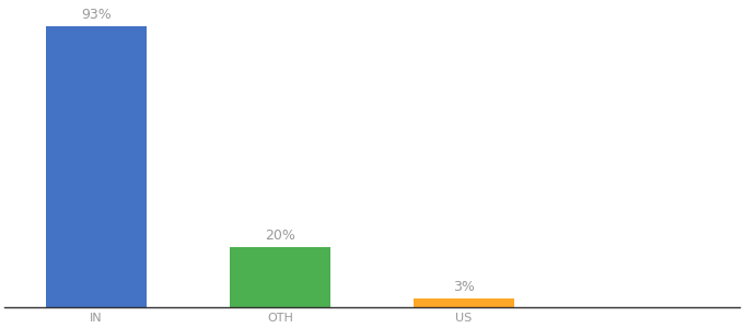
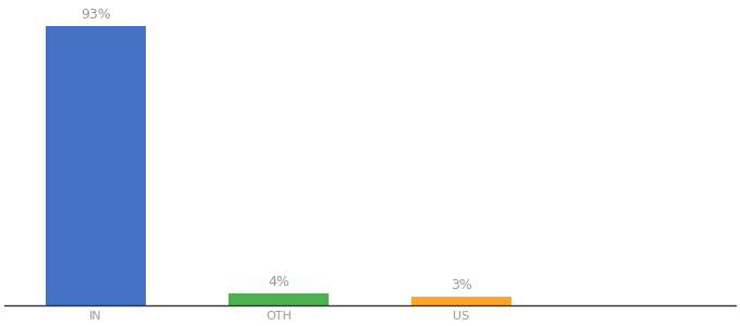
OTH: 20% -> 4%
